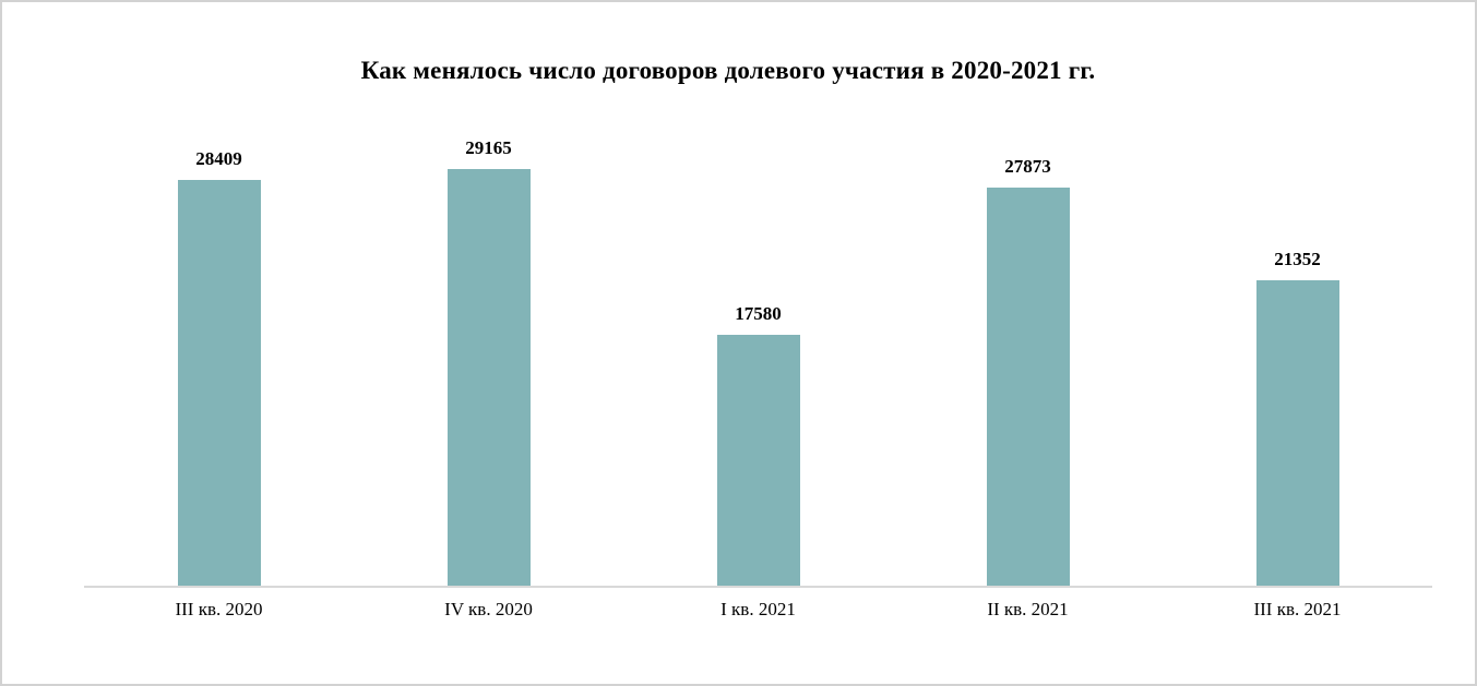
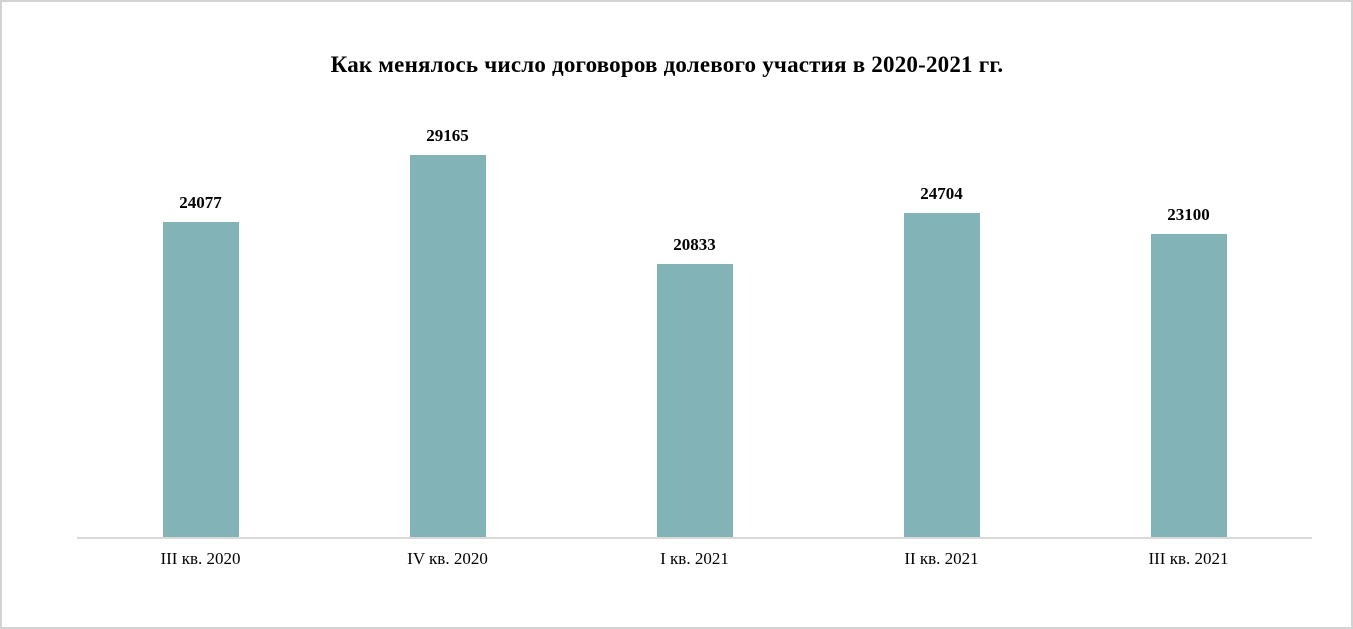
III кв. 2020: 28409 -> 24077
I кв. 2021: 17580 -> 20833
II кв. 2021: 27873 -> 24704
III кв. 2021: 21352 -> 23100
